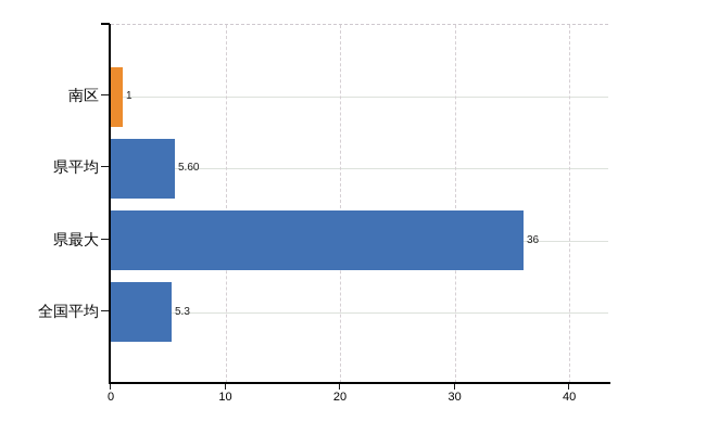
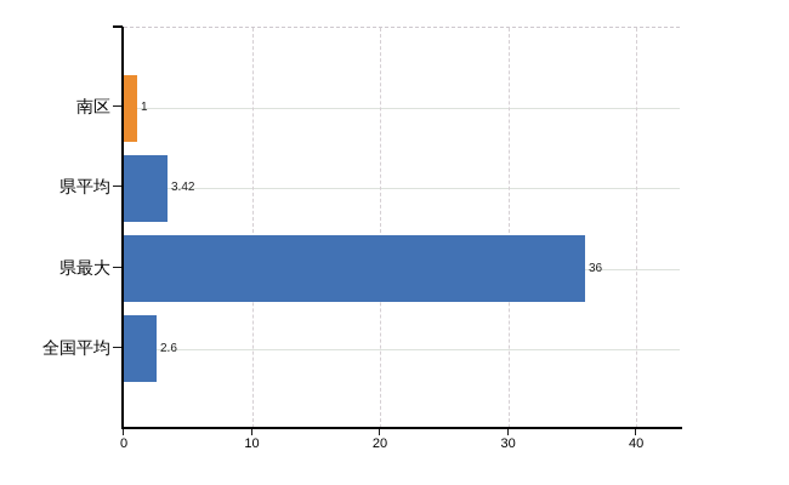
県平均: 5.60 -> 3.42
全国平均: 5.3 -> 2.6
